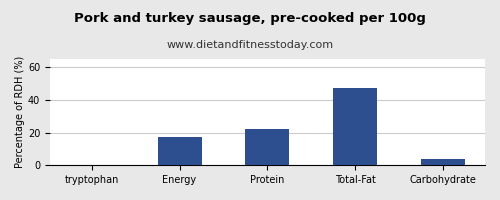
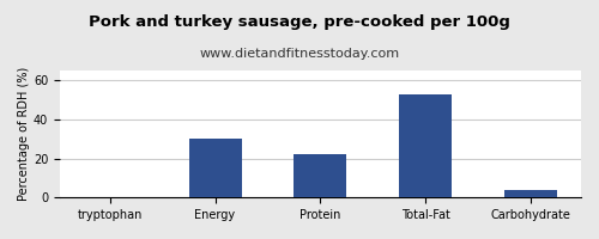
Energy: 17 -> 30
Total-Fat: 47 -> 53
